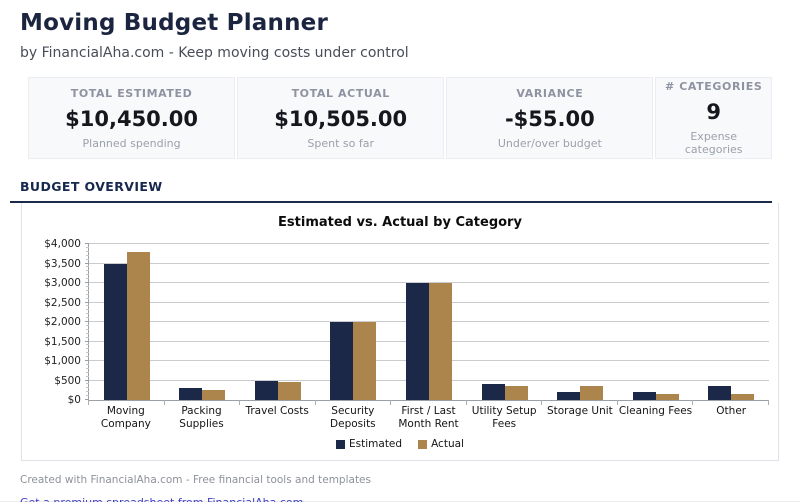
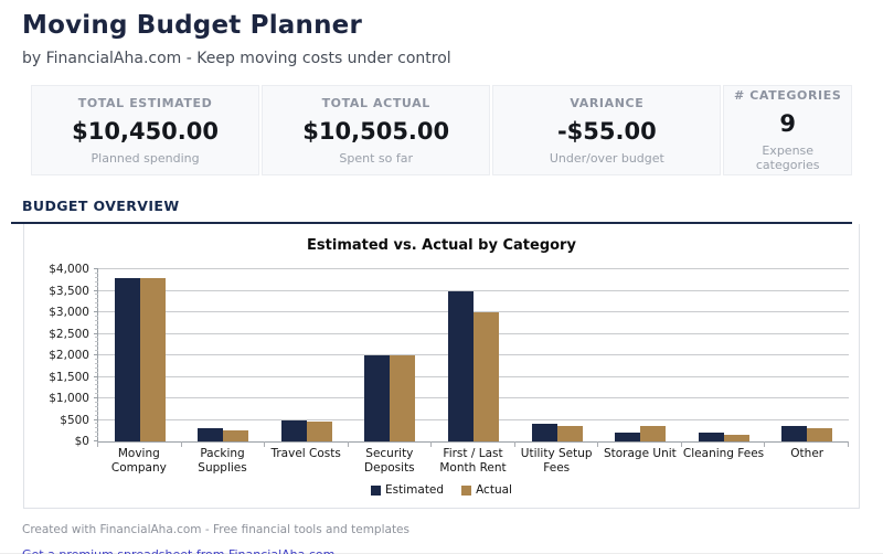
Estimated/Moving Company: $3500 -> $3800
Estimated/First / Last Month Rent: $3000 -> $3500
Actual/Other: $200 -> $300
